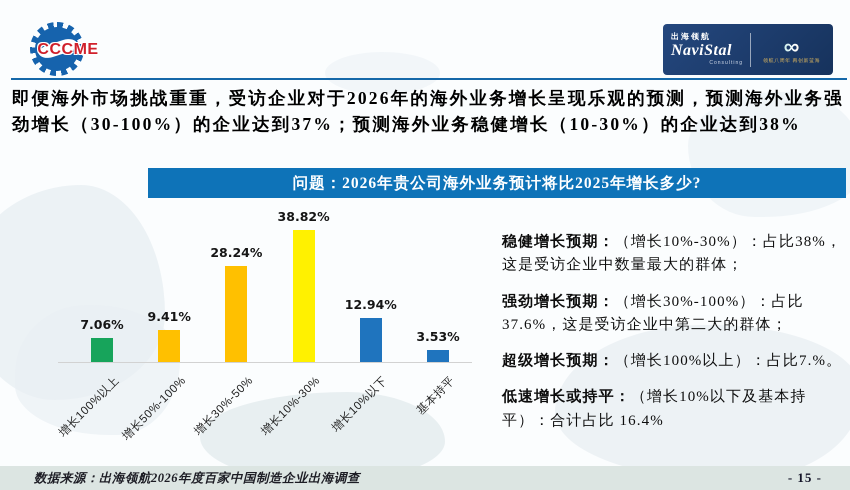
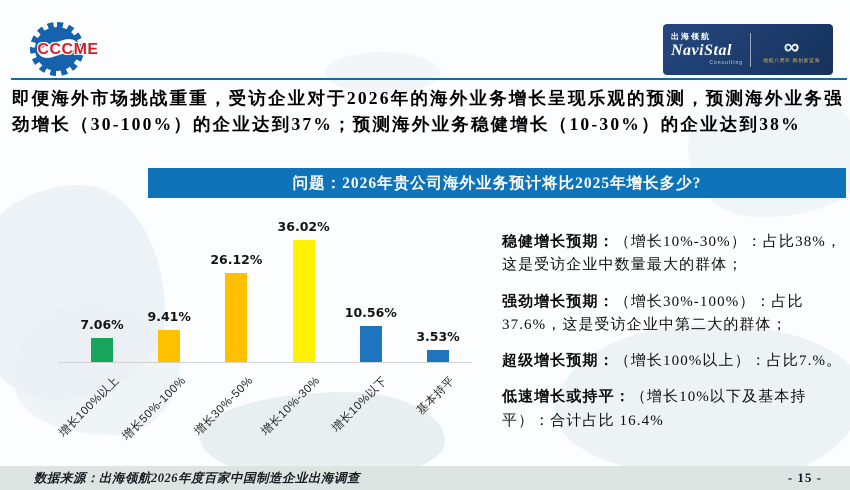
增长30%-50%: 28.24% -> 26.12%
增长10%-30%: 38.82% -> 36.02%
增长10%以下: 12.94% -> 10.56%
